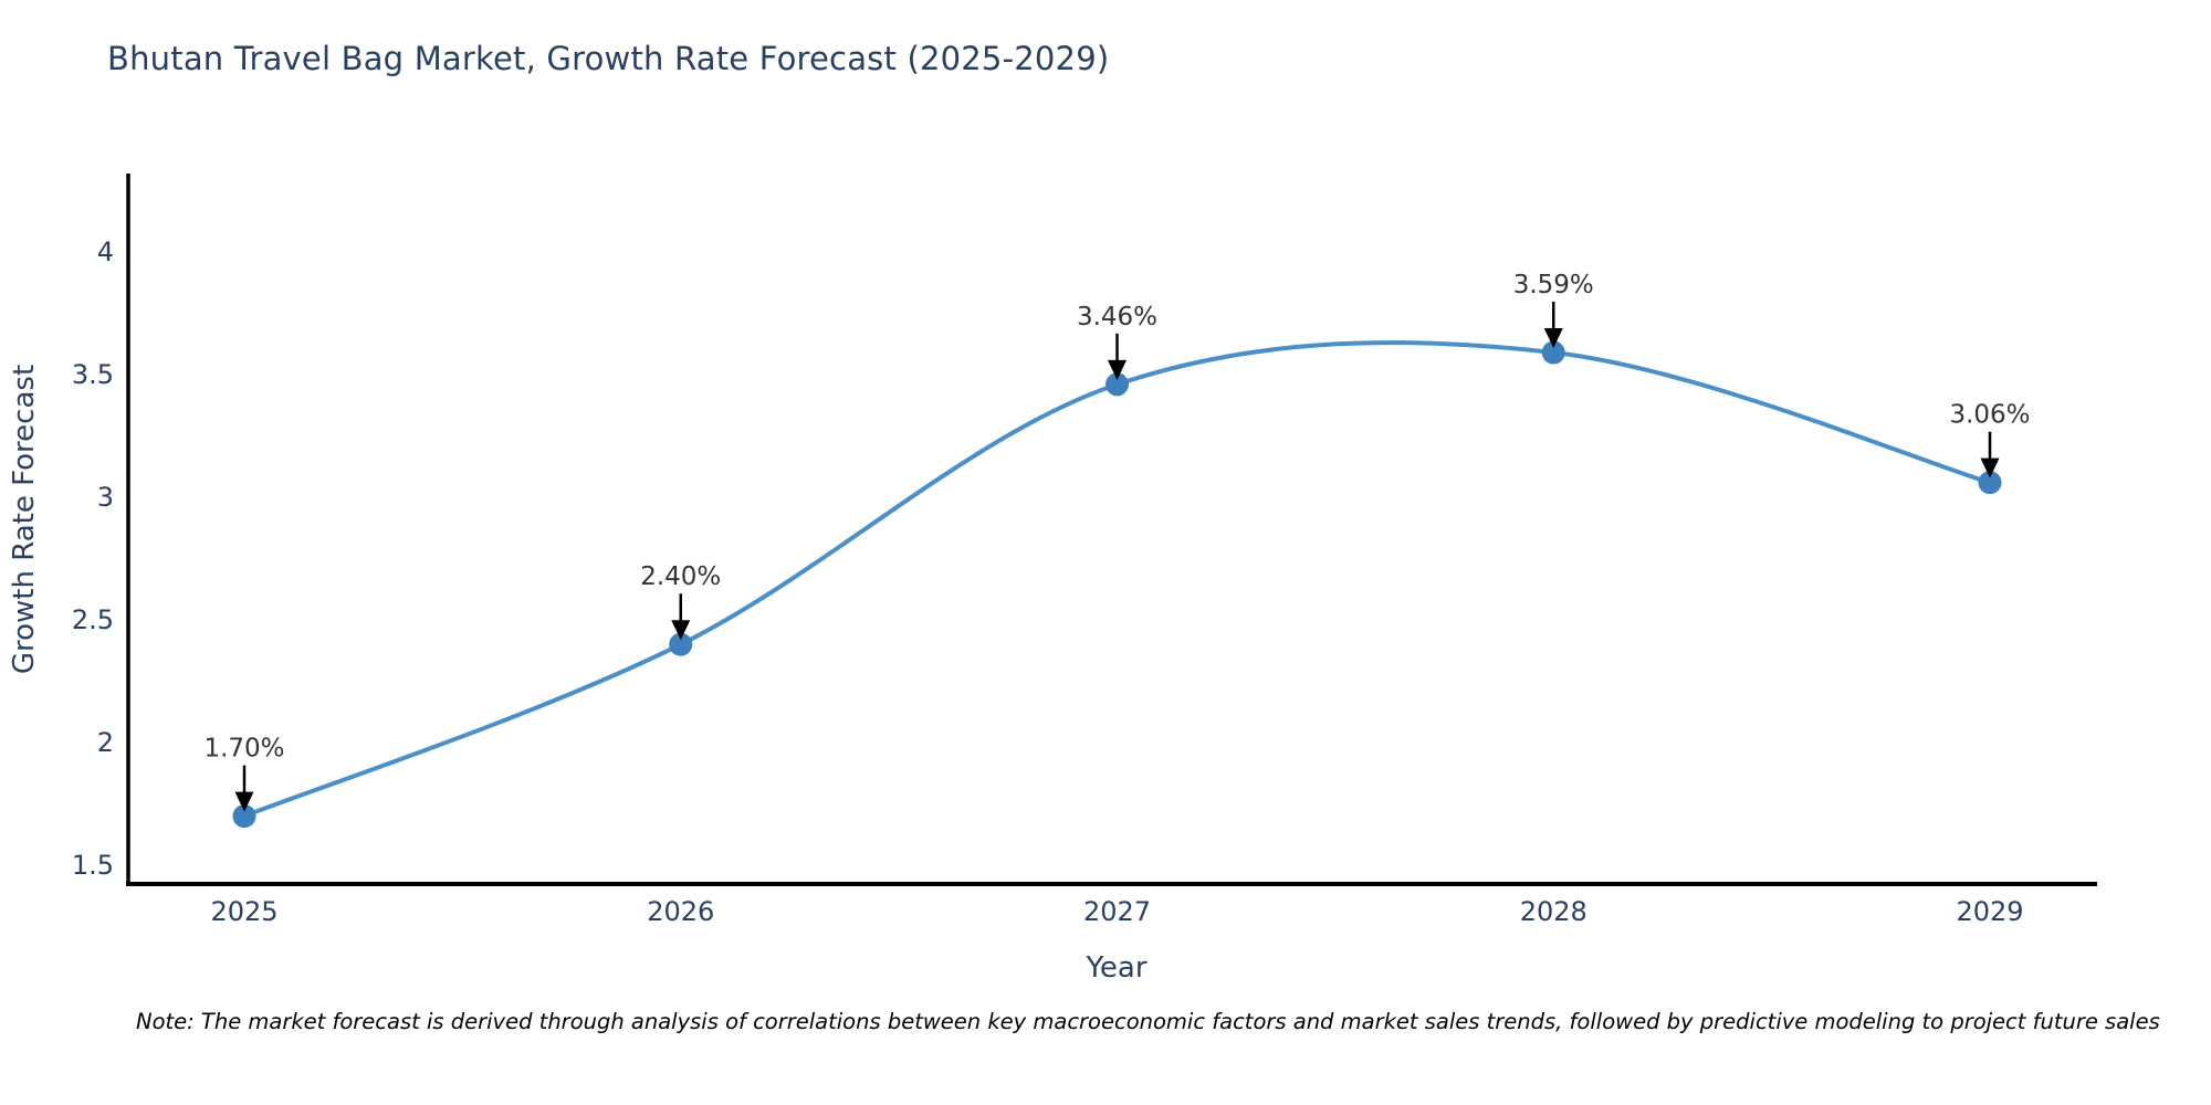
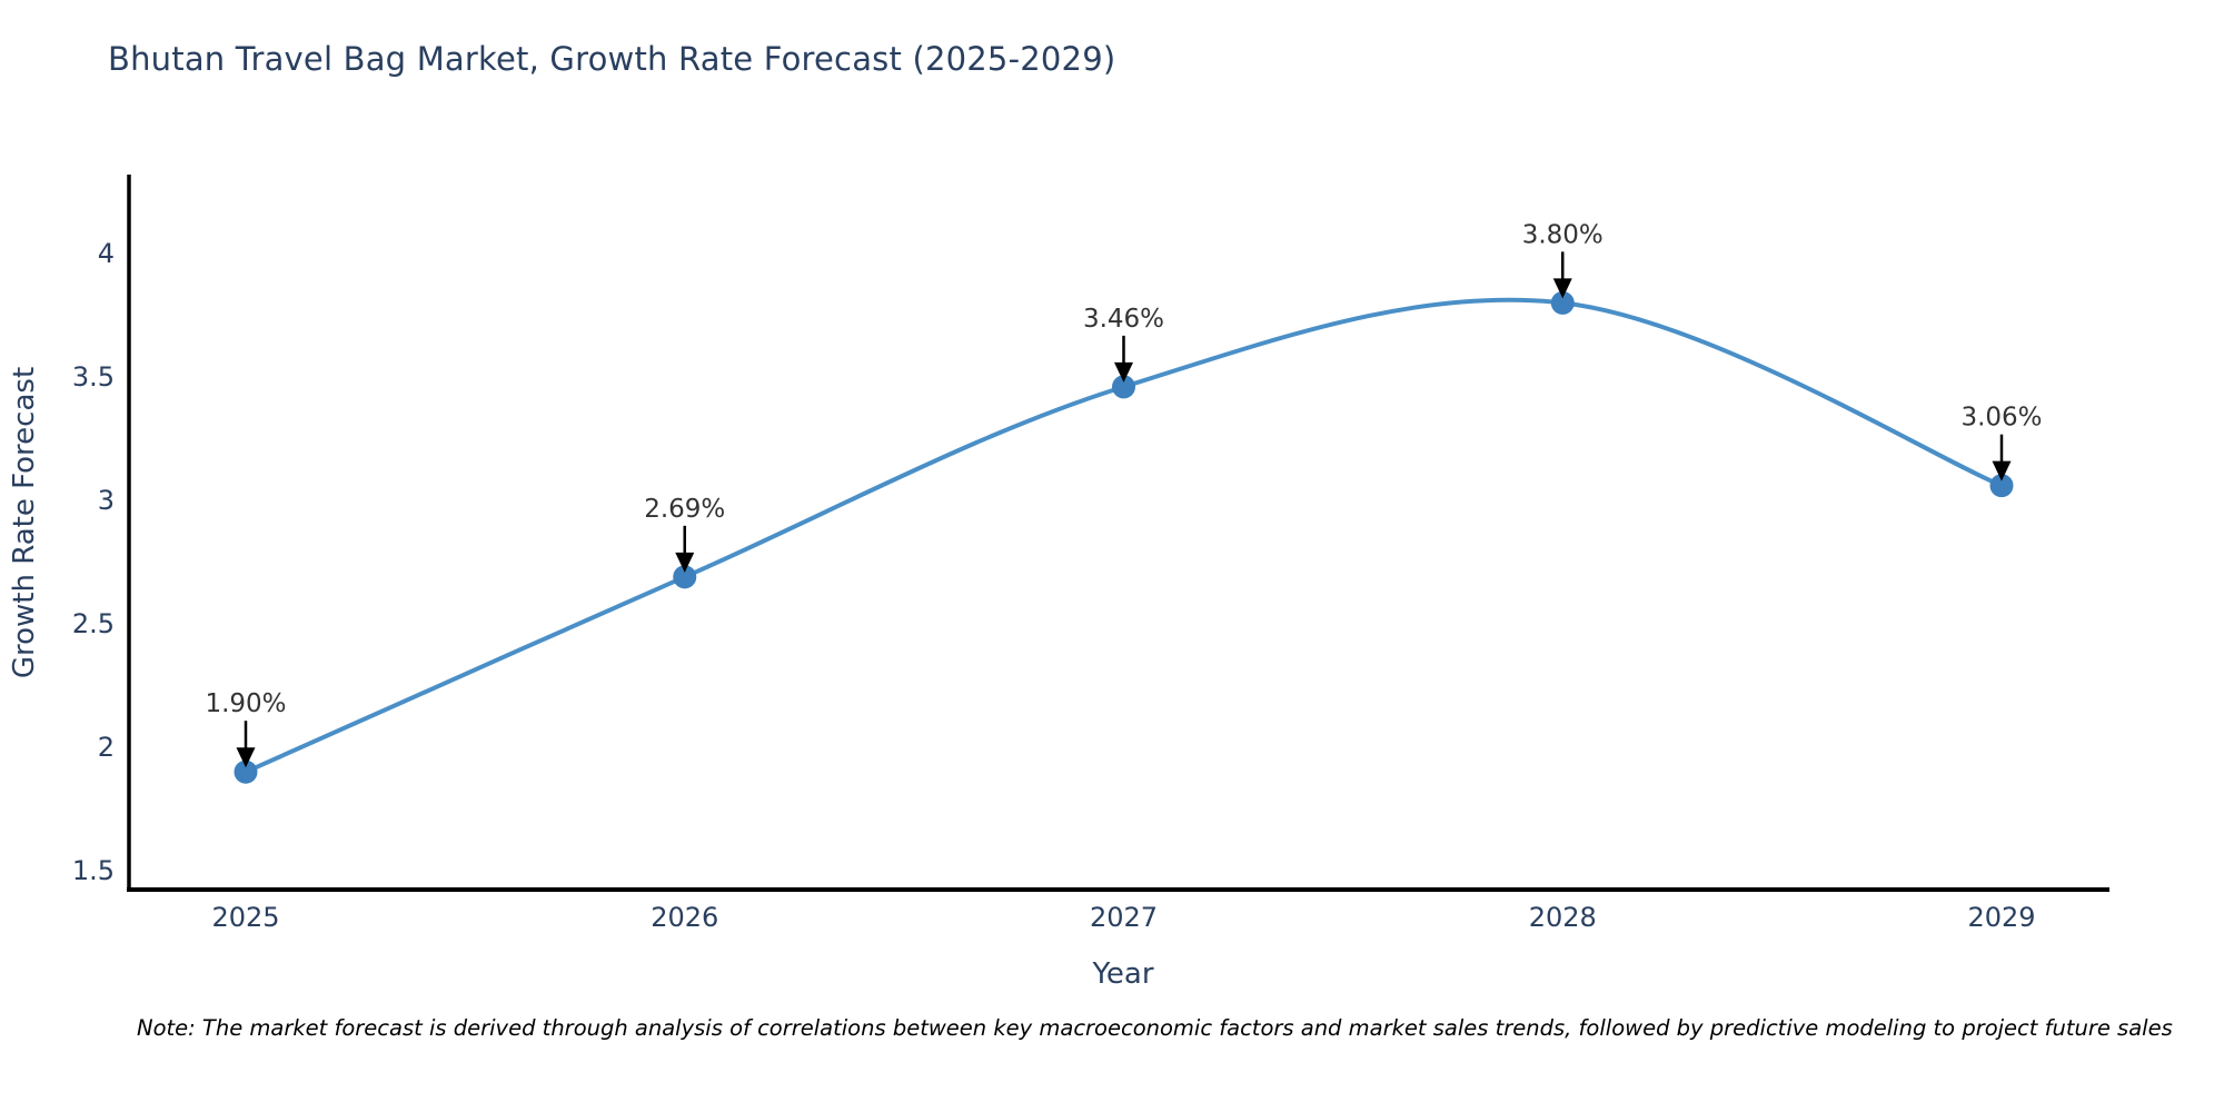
2025: 1.70% -> 1.90%
2026: 2.40% -> 2.69%
2028: 3.59% -> 3.80%
